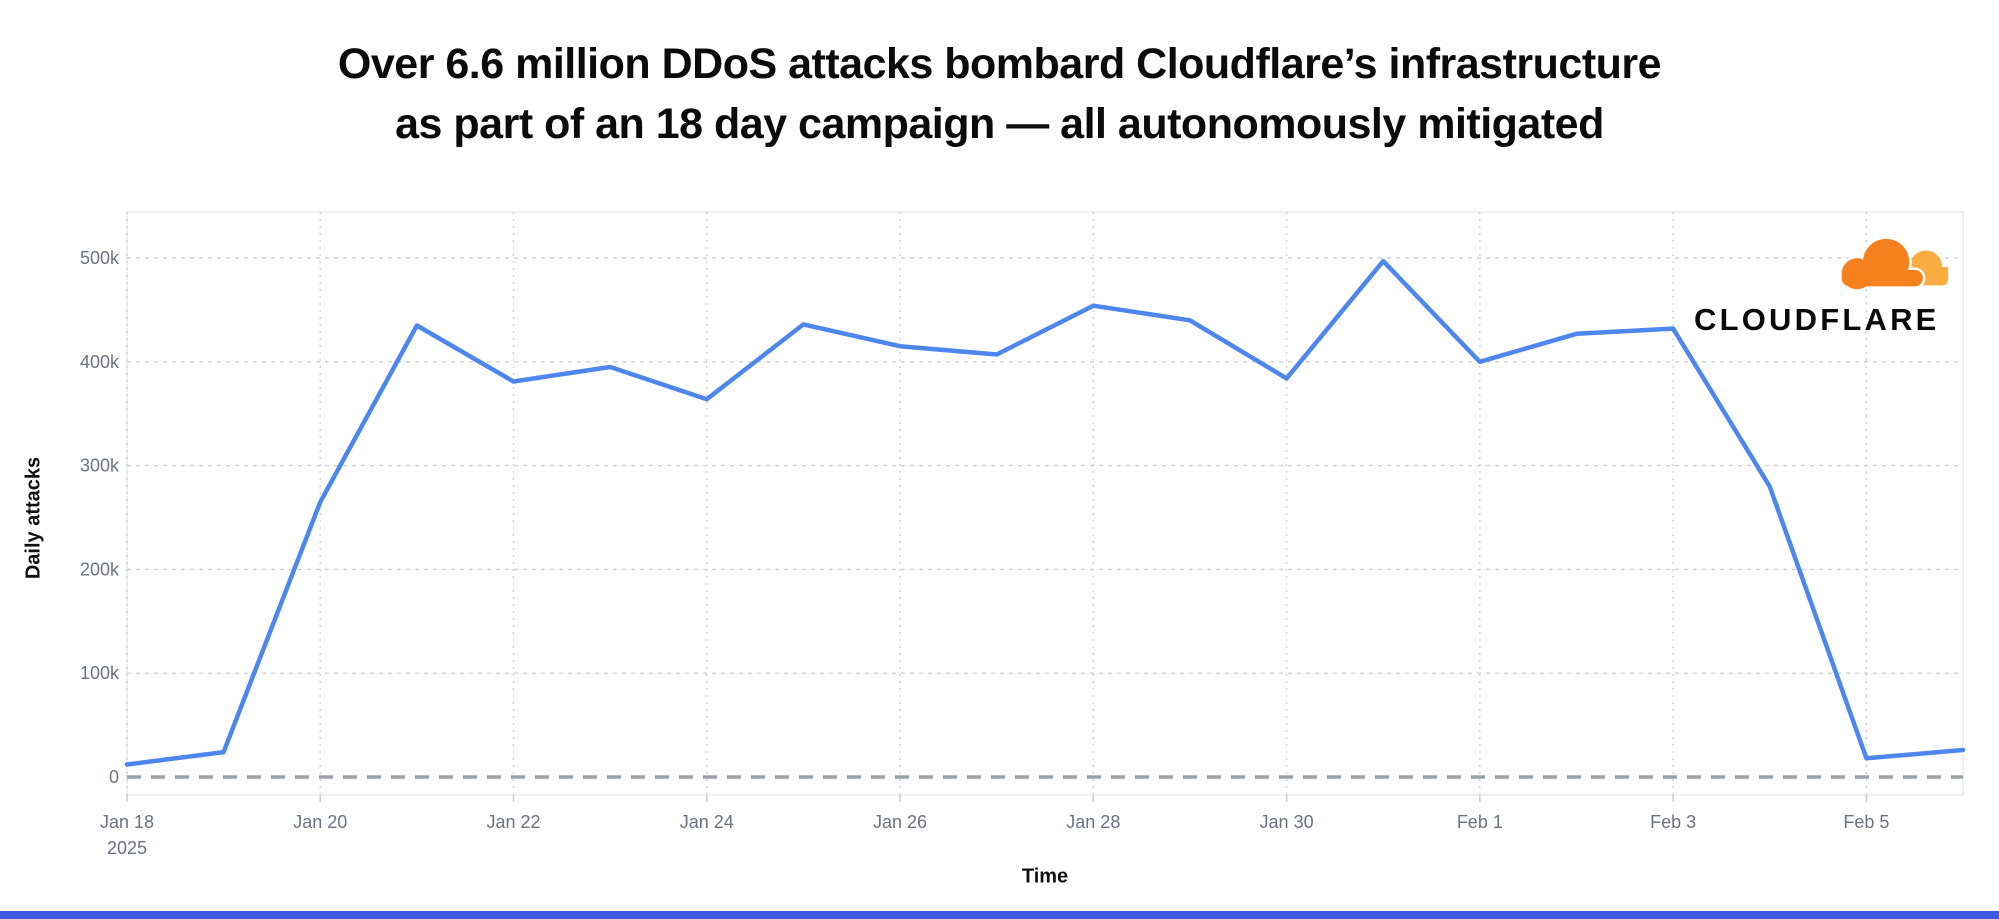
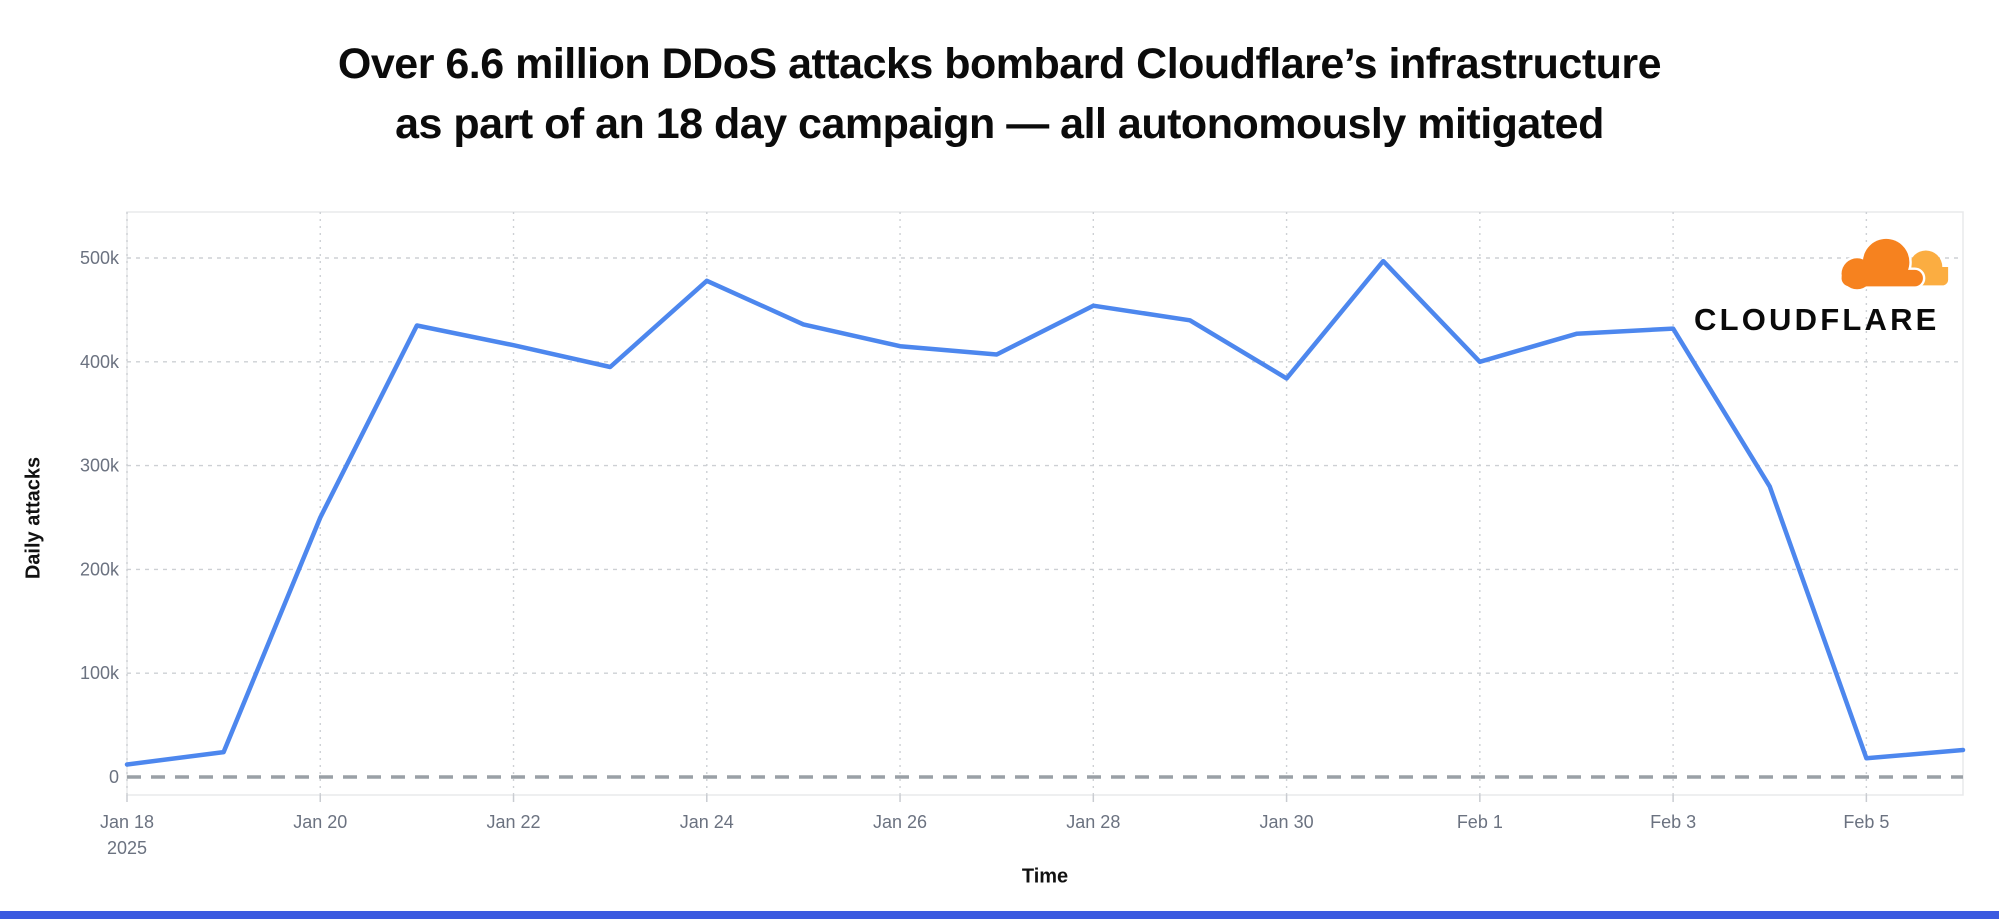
Jan 20: 265k -> 250k
Jan 22: 381k -> 416k
Jan 24: 364k -> 478k
